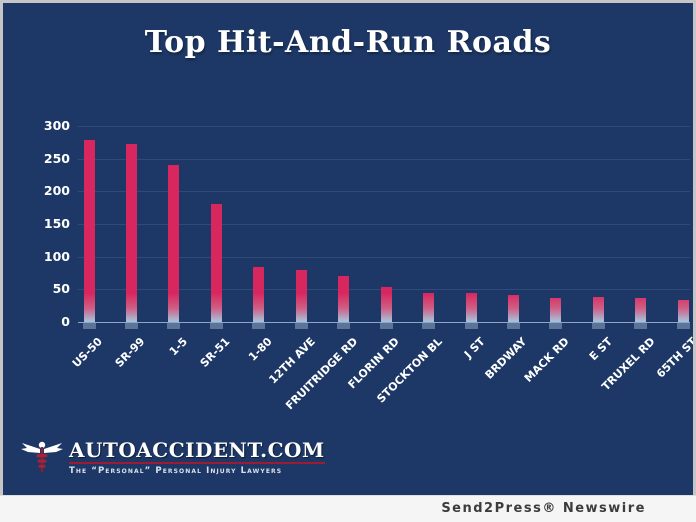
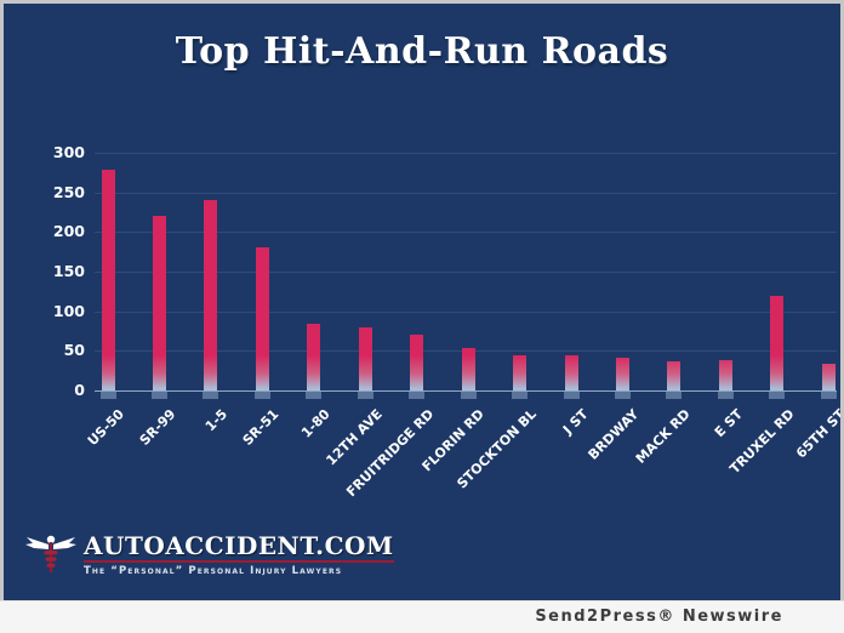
SR-99: 270 -> 220
TRUXEL RD: 40 -> 120
